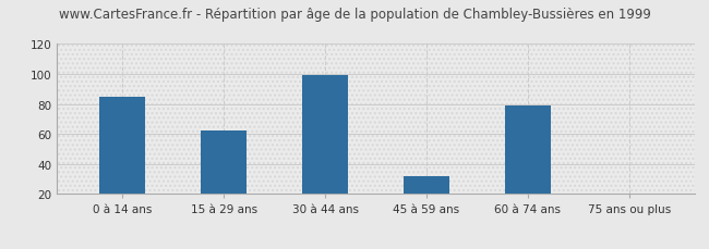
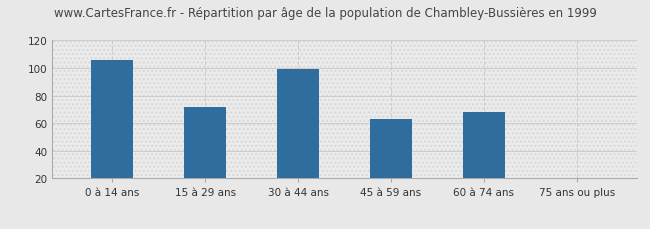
0 à 14 ans: 85 -> 106
15 à 29 ans: 62 -> 72
45 à 59 ans: 32 -> 63
60 à 74 ans: 79 -> 68
